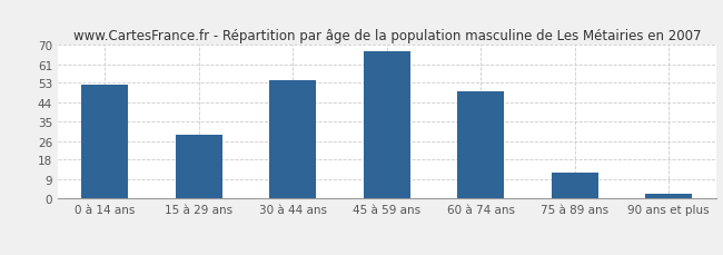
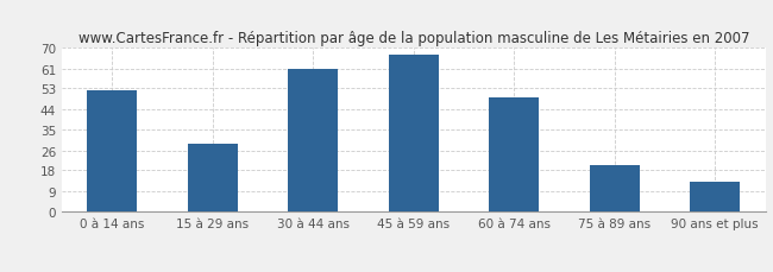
30 à 44 ans: 54 -> 61
75 à 89 ans: 12 -> 20
90 ans et plus: 2 -> 13
